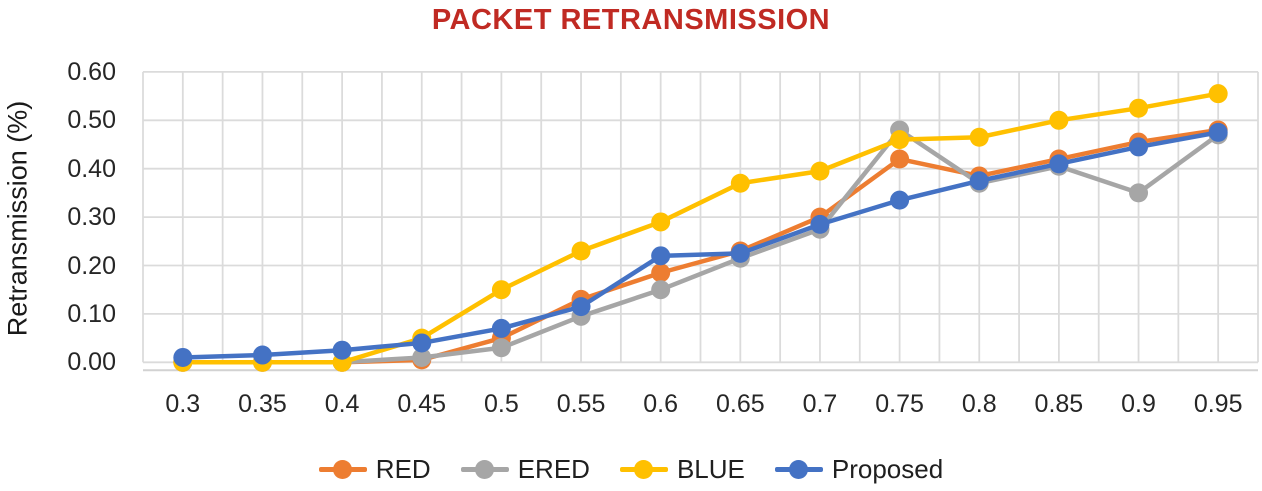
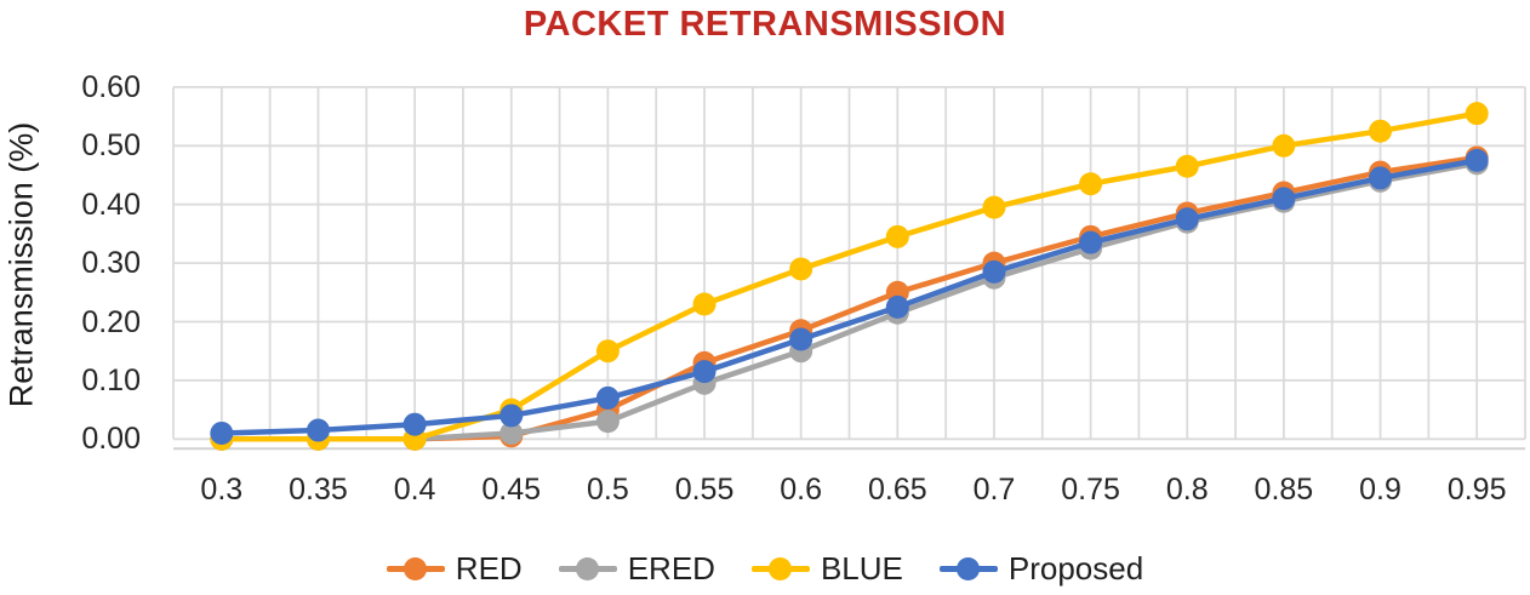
Proposed/0.6: 0.22 -> 0.17
RED/0.65: 0.23 -> 0.25
BLUE/0.65: 0.37 -> 0.34
RED/0.75: 0.42 -> 0.34
ERED/0.75: 0.48 -> 0.33
BLUE/0.75: 0.46 -> 0.43
ERED/0.9: 0.35 -> 0.44
